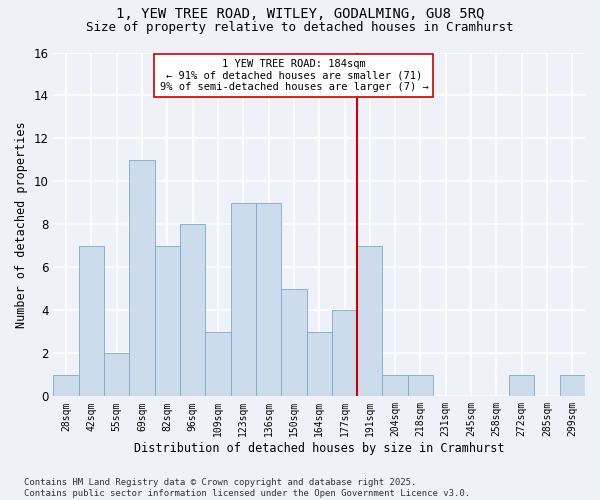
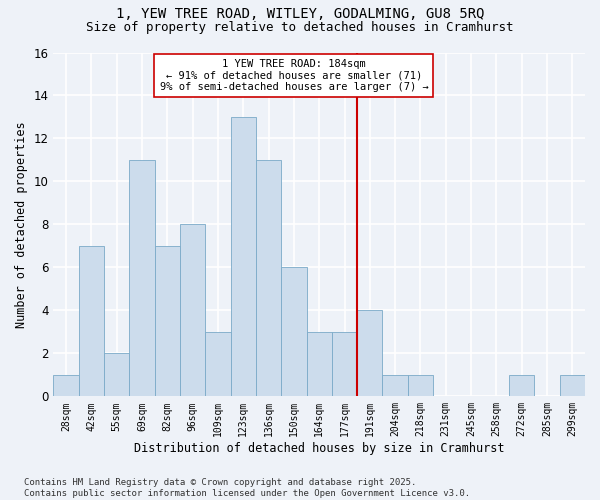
123sqm: 9 -> 13
136sqm: 9 -> 11
150sqm: 5 -> 6
177sqm: 4 -> 3
191sqm: 7 -> 4
